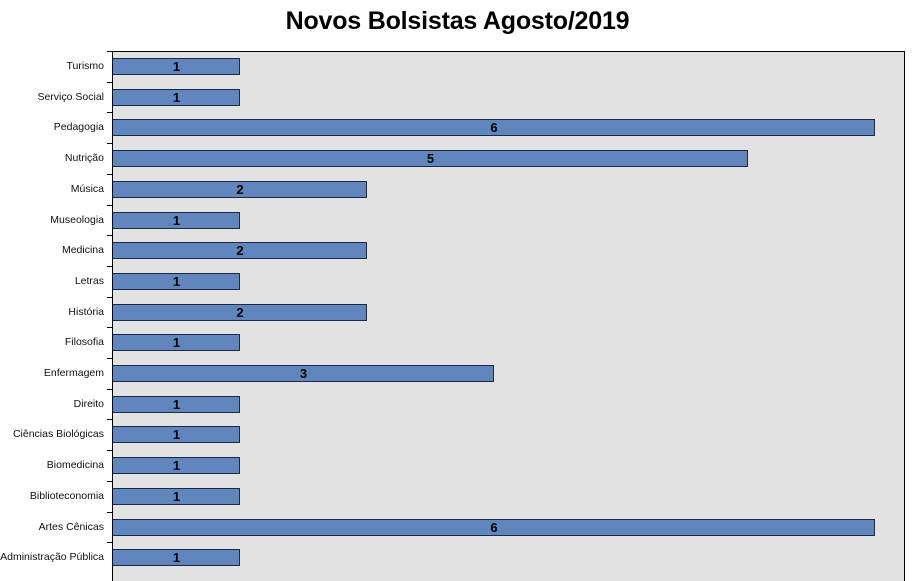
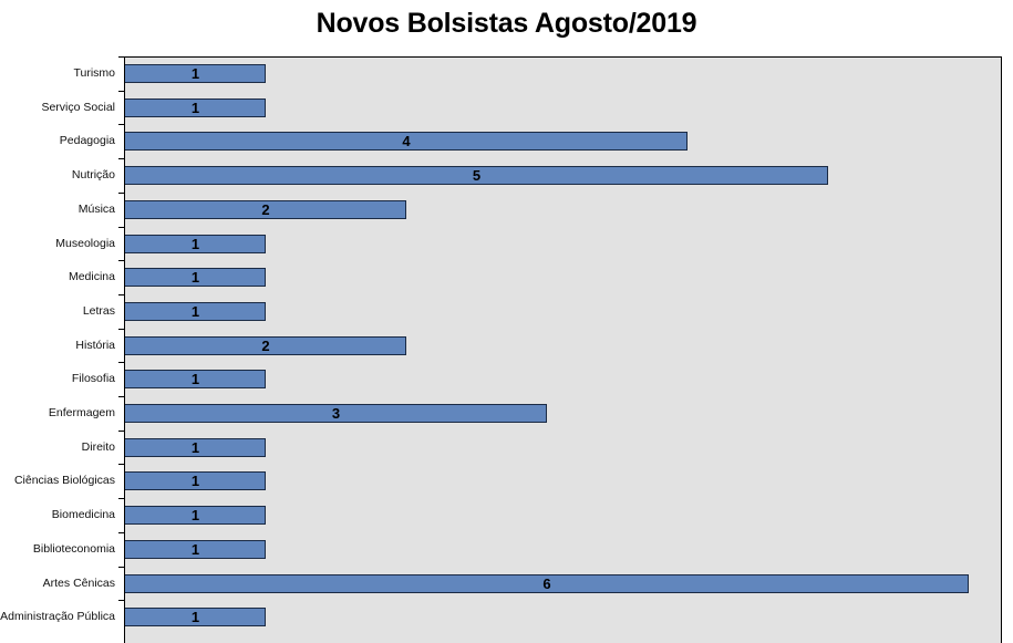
Pedagogia: 6 -> 4
Medicina: 2 -> 1
